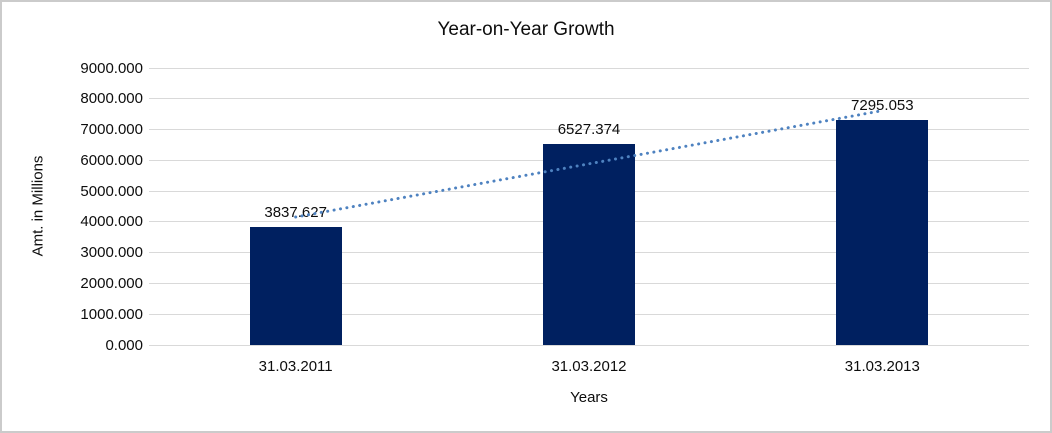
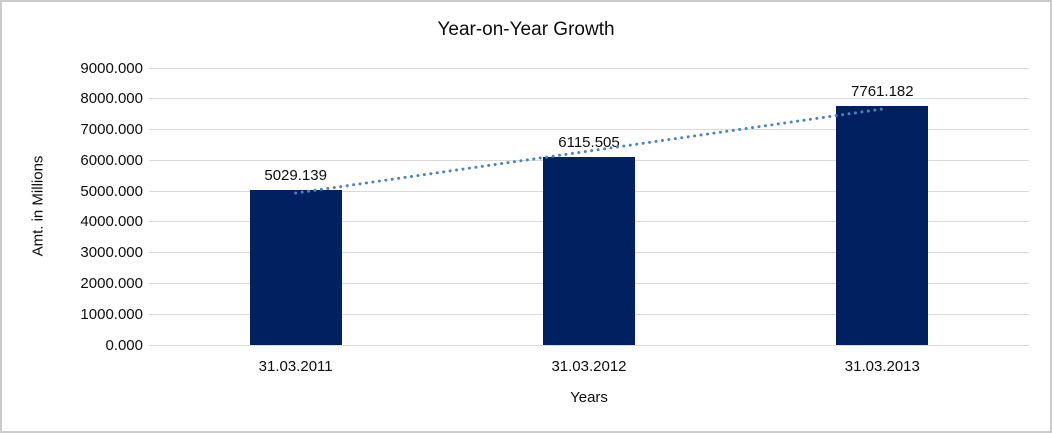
31.03.2011: 3837.627 -> 5029.139
31.03.2012: 6527.374 -> 6115.505
31.03.2013: 7295.053 -> 7761.182
